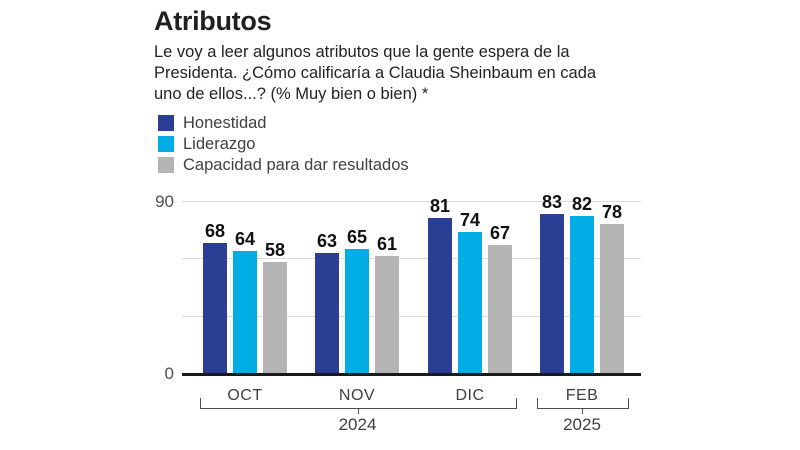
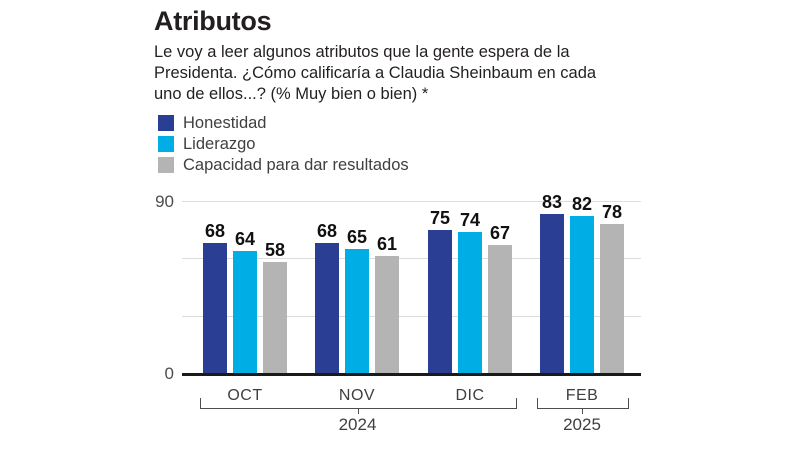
Honestidad/NOV: 63 -> 68
Honestidad/DIC: 81 -> 75
